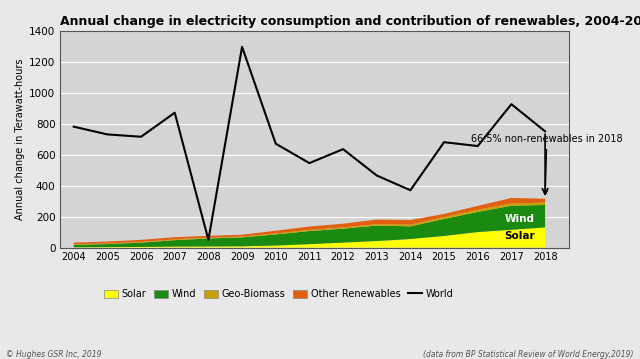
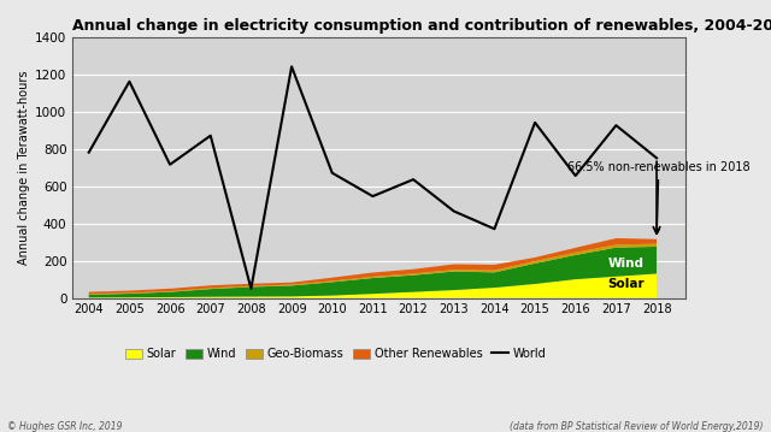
World/2005: 730 -> 1160
World/2009: 1300 -> 1240
World/2015: 680 -> 940
